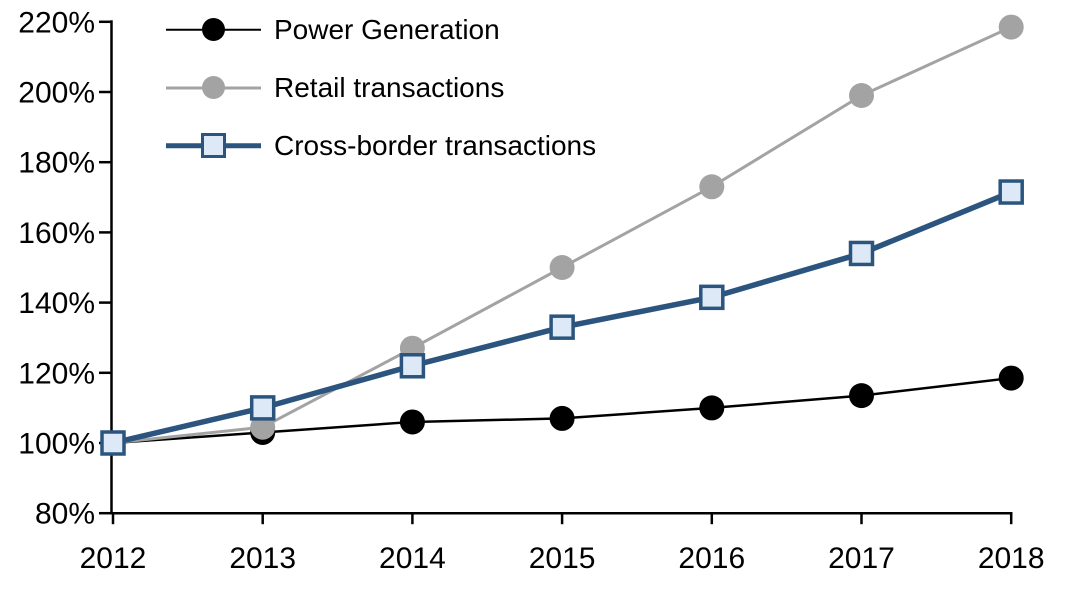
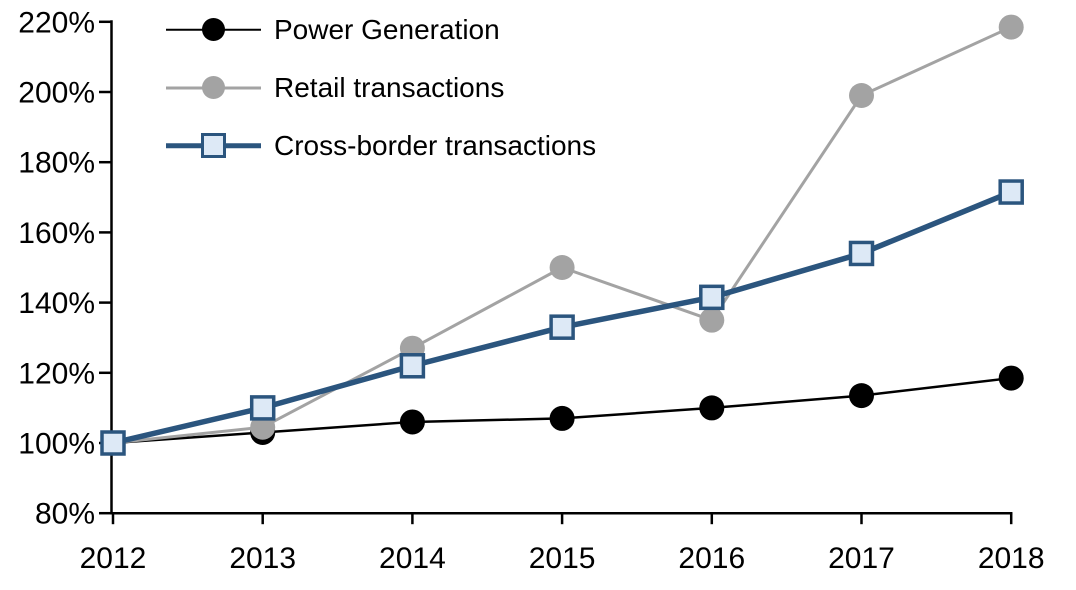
Retail transactions/2016: 173% -> 135%
